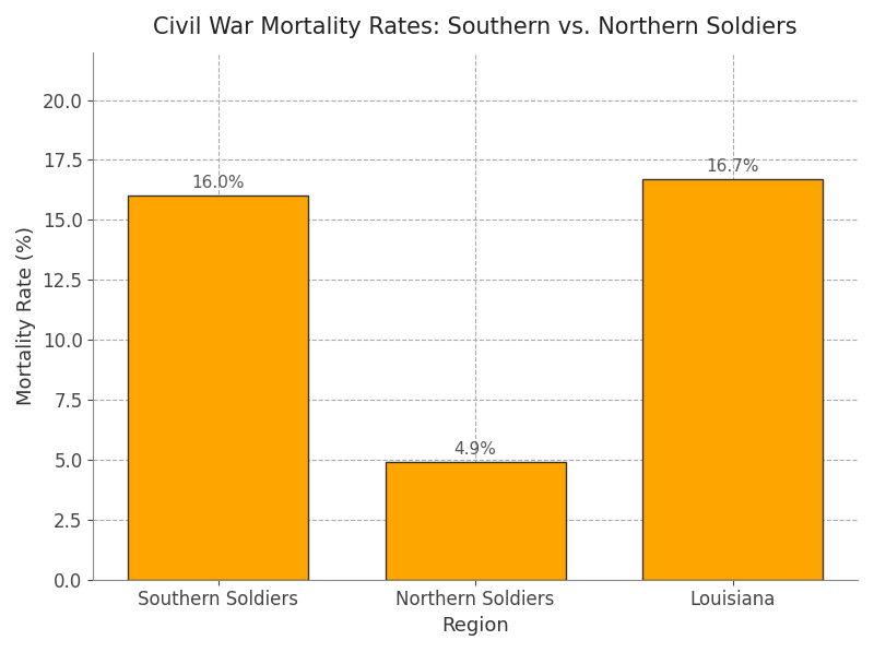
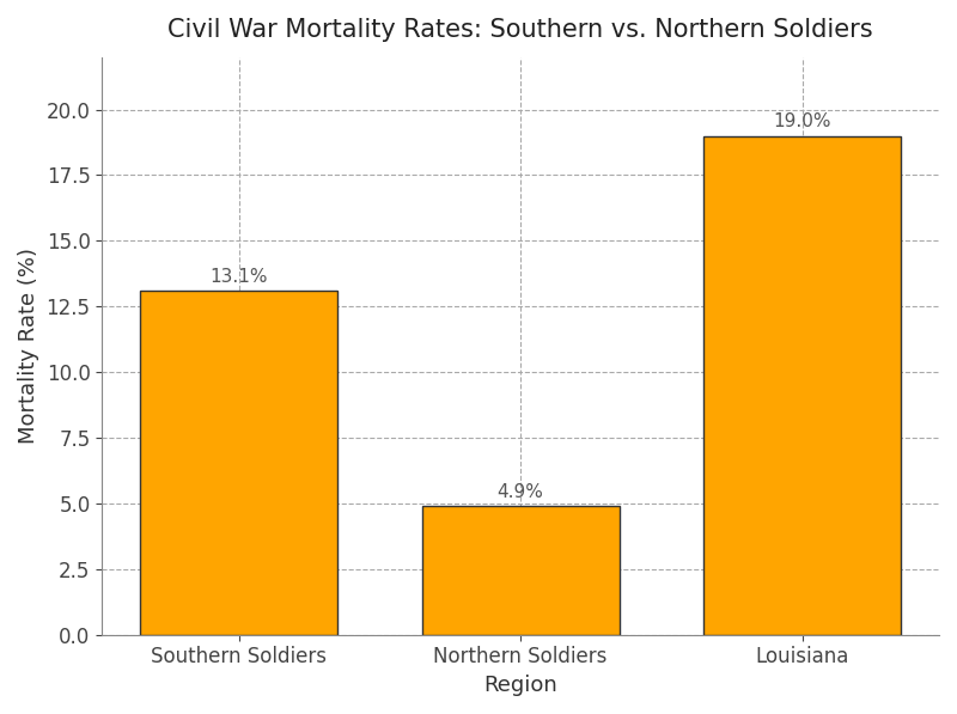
Southern Soldiers: 16.0% -> 13.1%
Louisiana: 16.7% -> 19.0%
